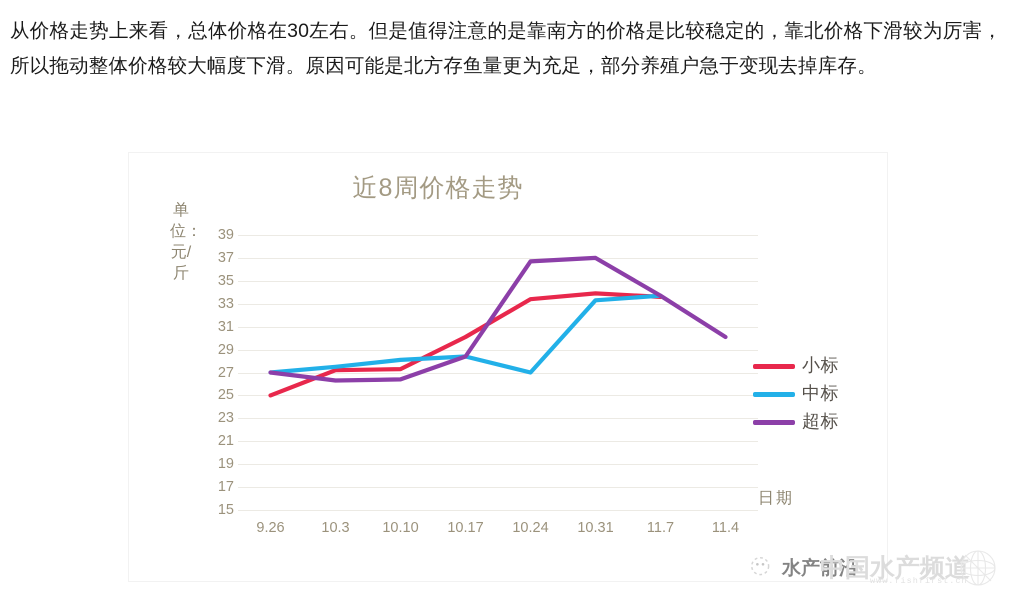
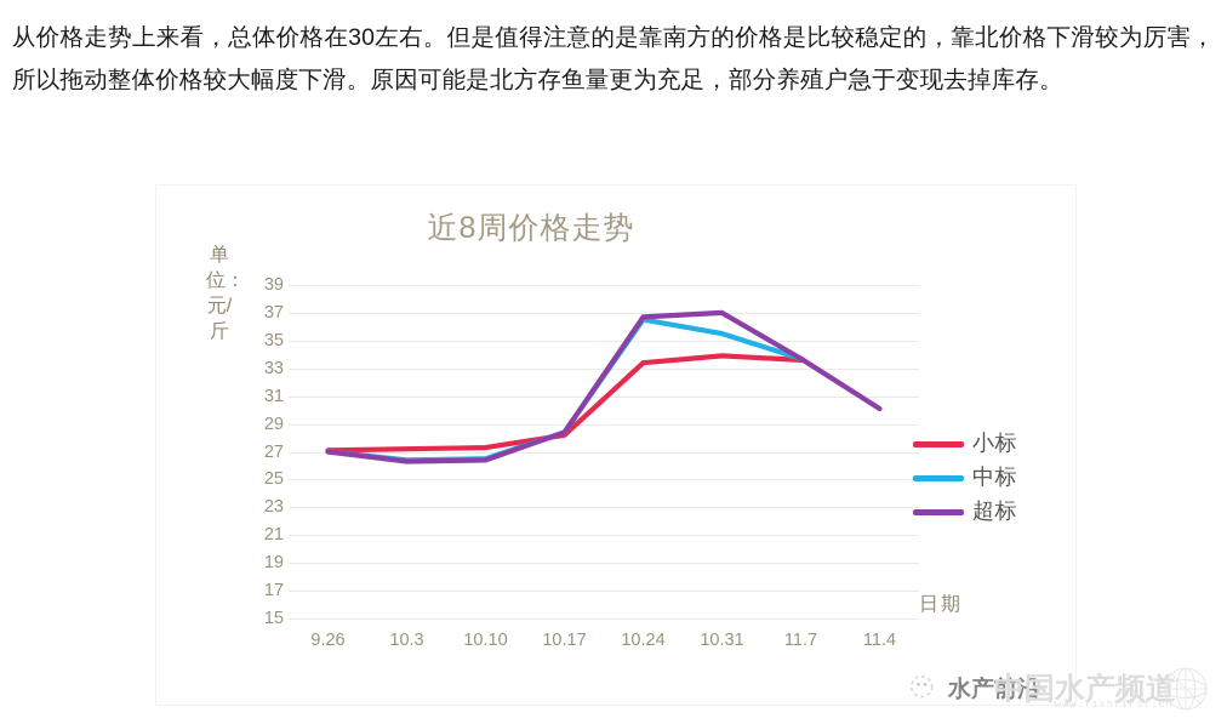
小标/9.26: 25.0 -> 27.1
中标/10.3: 27.5 -> 26.4
中标/10.10: 28.1 -> 26.5
小标/10.17: 30.1 -> 28.2
中标/10.24: 27.0 -> 36.5
中标/10.31: 33.3 -> 35.5
